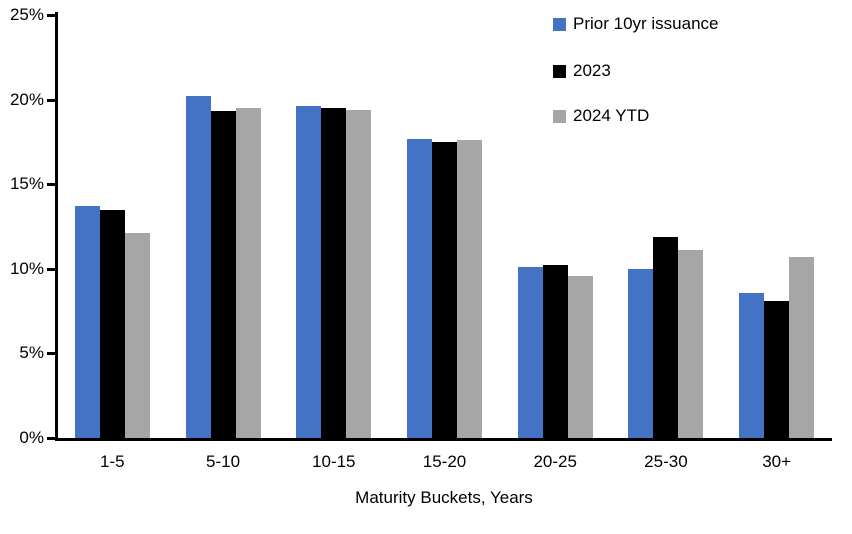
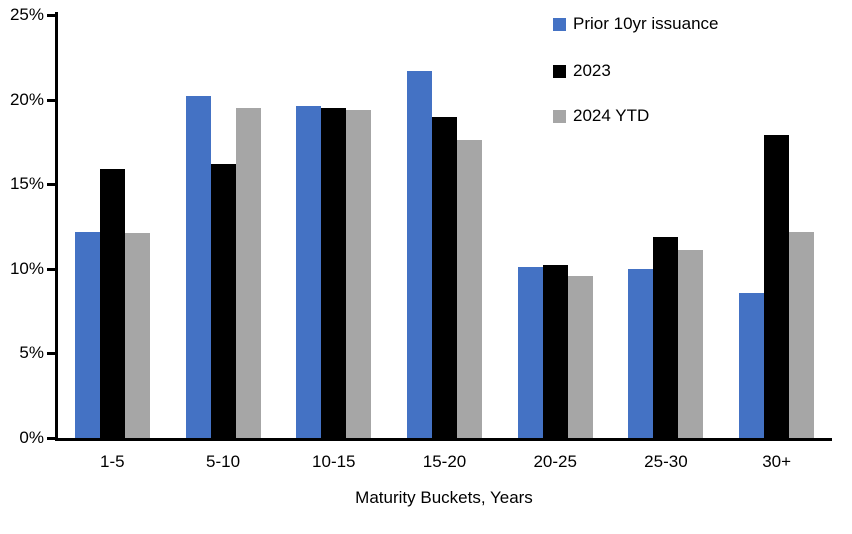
Prior 10yr issuance/1-5: 13.7% -> 12.2%
2023/1-5: 13.5% -> 15.9%
2023/5-10: 19.3% -> 16.2%
Prior 10yr issuance/15-20: 17.7% -> 21.7%
2023/15-20: 17.5% -> 19.0%
2023/30+: 8.1% -> 17.9%
2024 YTD/30+: 10.7% -> 12.2%
